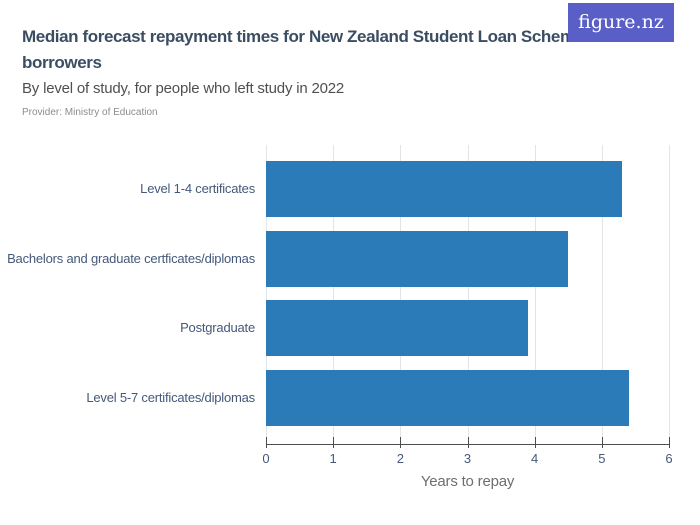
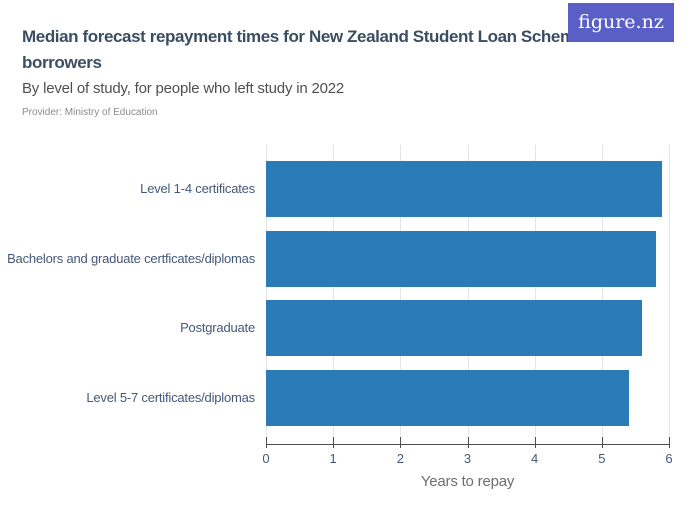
Level 1-4 certificates: 5.3 -> 5.9
Bachelors and graduate certficates/diplomas: 4.5 -> 5.8
Postgraduate: 3.9 -> 5.6
